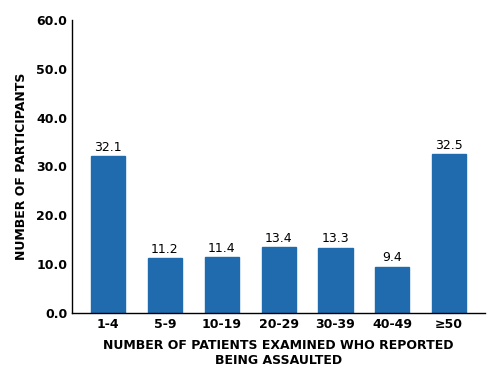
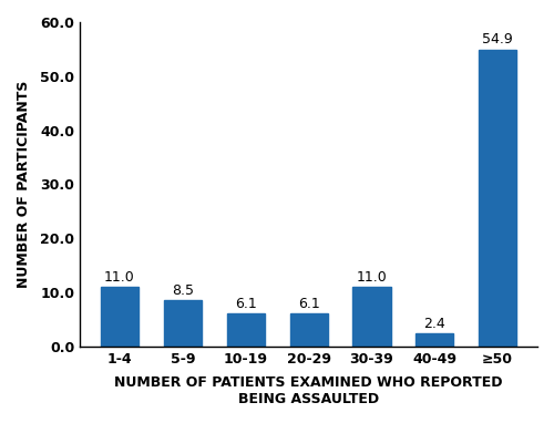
1-4: 32.1 -> 11.0
5-9: 11.2 -> 8.5
10-19: 11.4 -> 6.1
20-29: 13.4 -> 6.1
30-39: 13.3 -> 11.0
40-49: 9.4 -> 2.4
≥50: 32.5 -> 54.9
